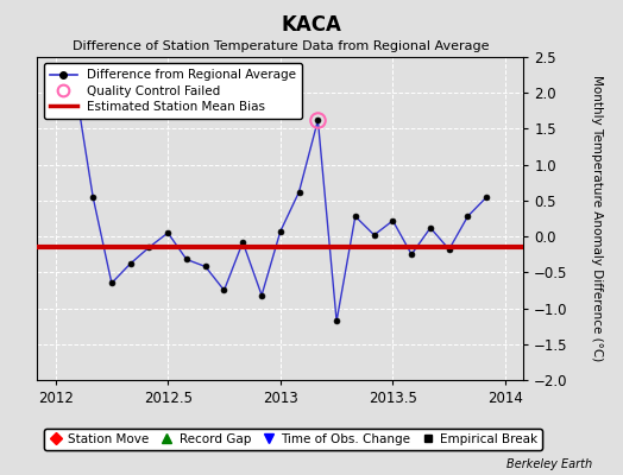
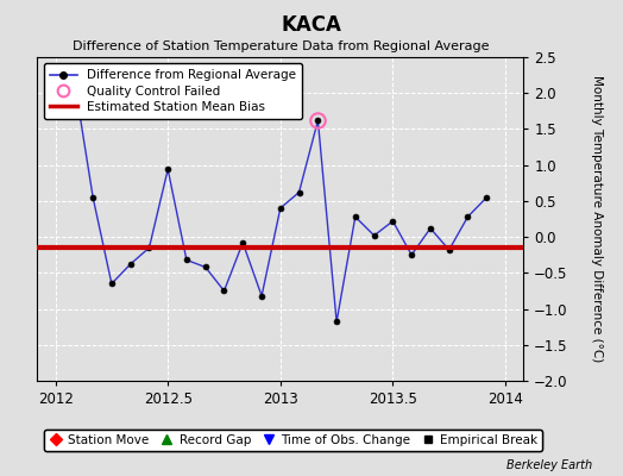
2012.5: 0.05 -> 0.94
2013: 0.07 -> 0.40
